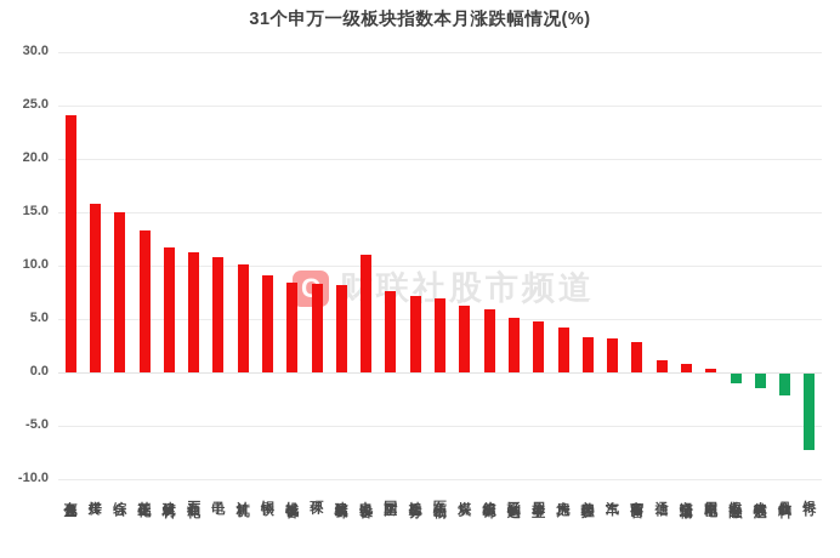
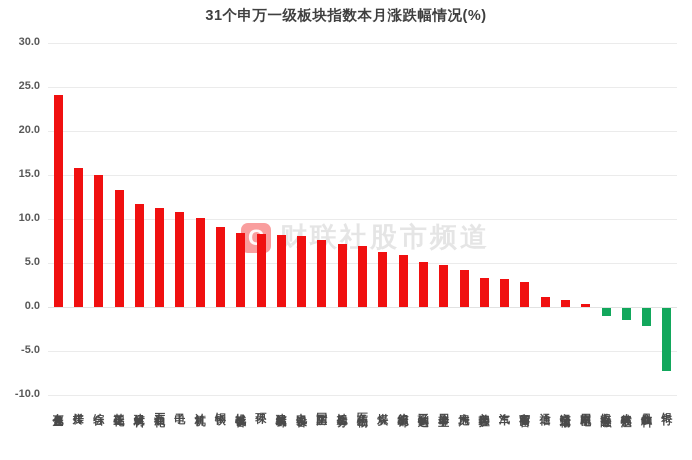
电力设备: 11 -> 8
